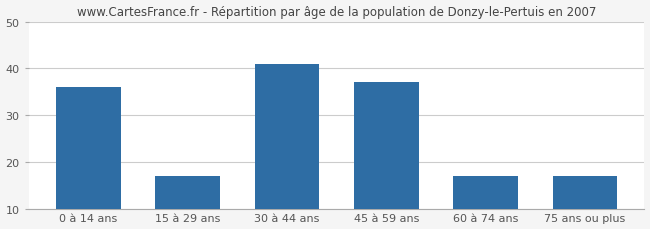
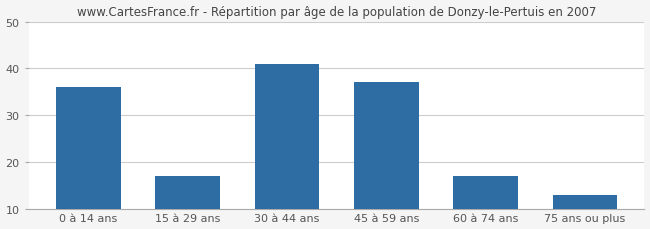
75 ans ou plus: 17 -> 13
